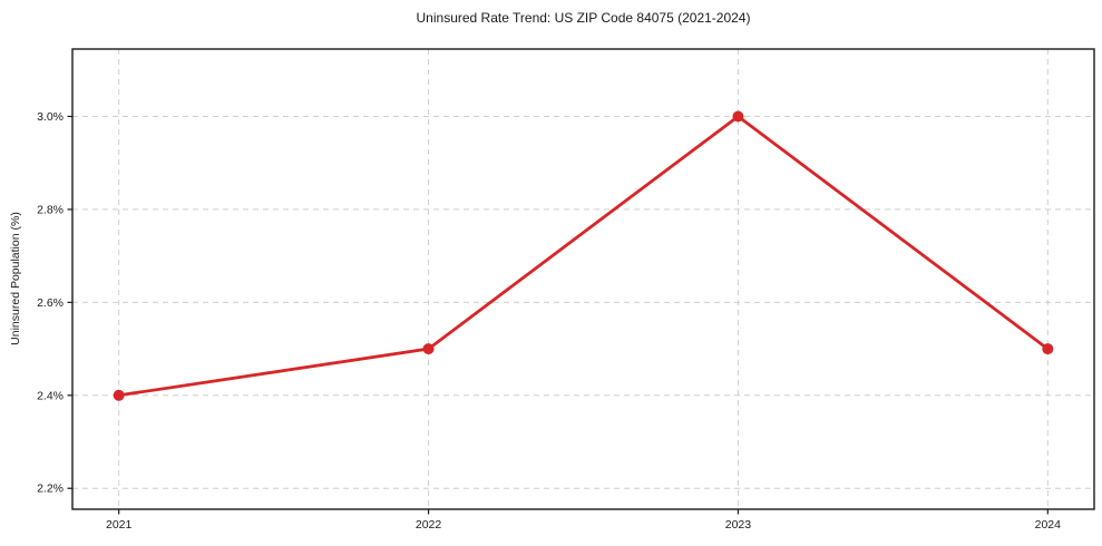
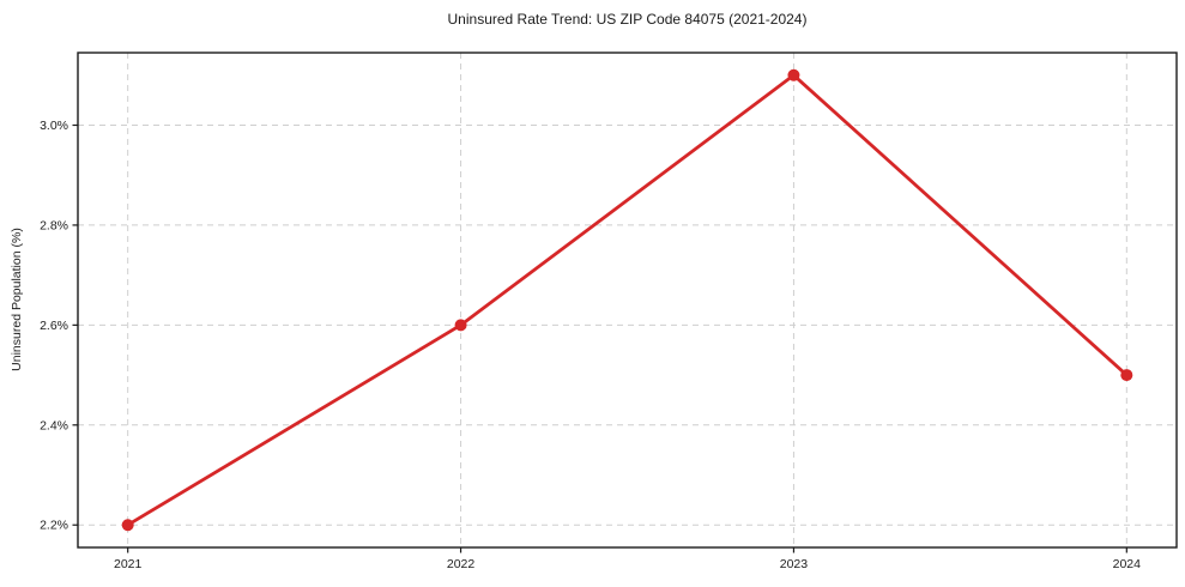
2021: 2.4% -> 2.2%
2022: 2.5% -> 2.6%
2023: 3.0% -> 3.1%
